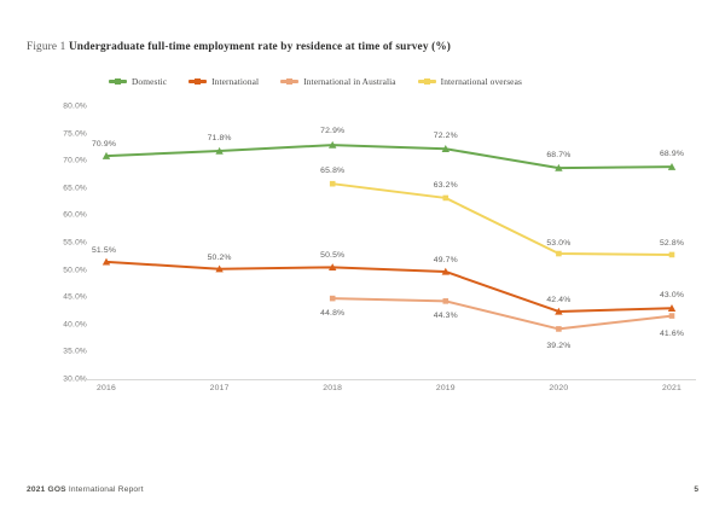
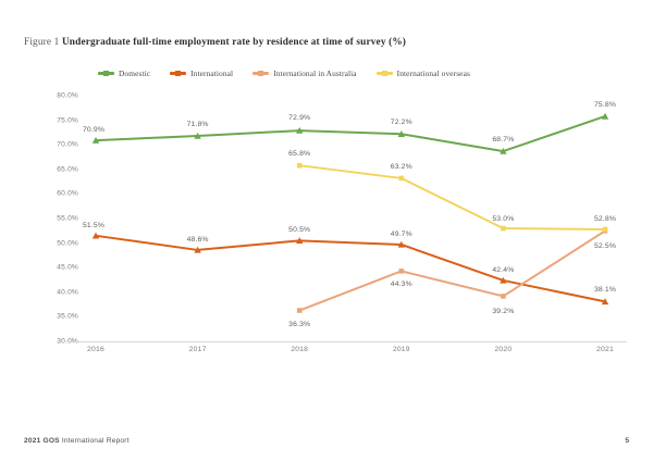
International/2017: 50.2% -> 48.6%
International in Australia/2018: 44.8% -> 36.3%
Domestic/2021: 68.9% -> 75.8%
International/2021: 43.0% -> 38.1%
International in Australia/2021: 41.6% -> 52.5%
